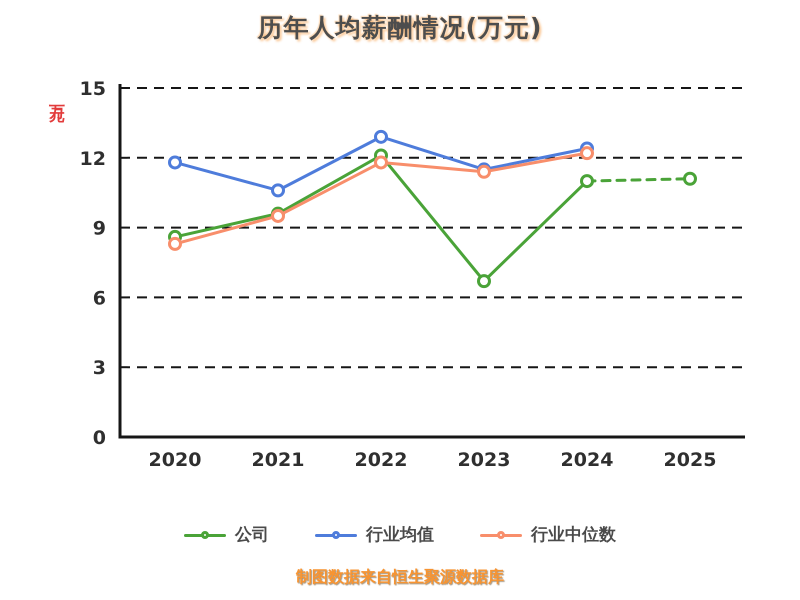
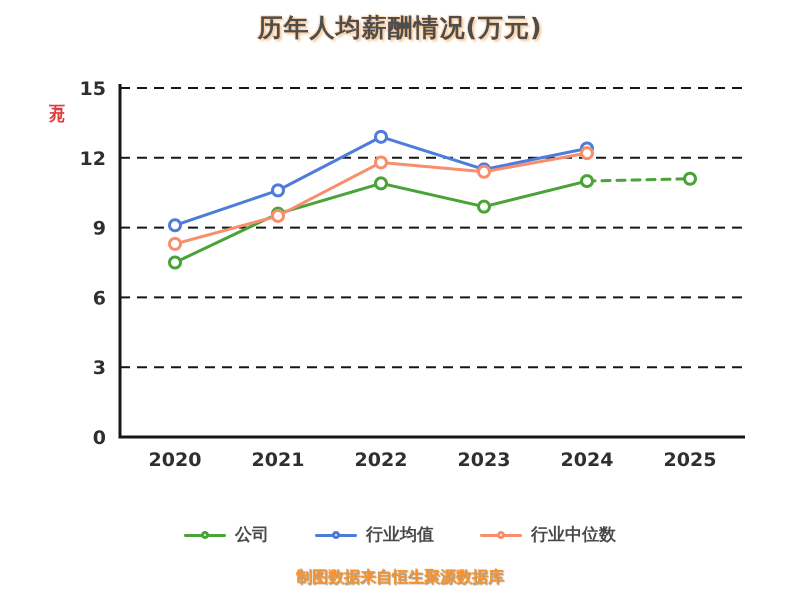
公司/2020: 8.6 -> 7.5
行业均值/2020: 11.8 -> 9.1
公司/2022: 12.1 -> 10.9
公司/2023: 6.7 -> 9.9
